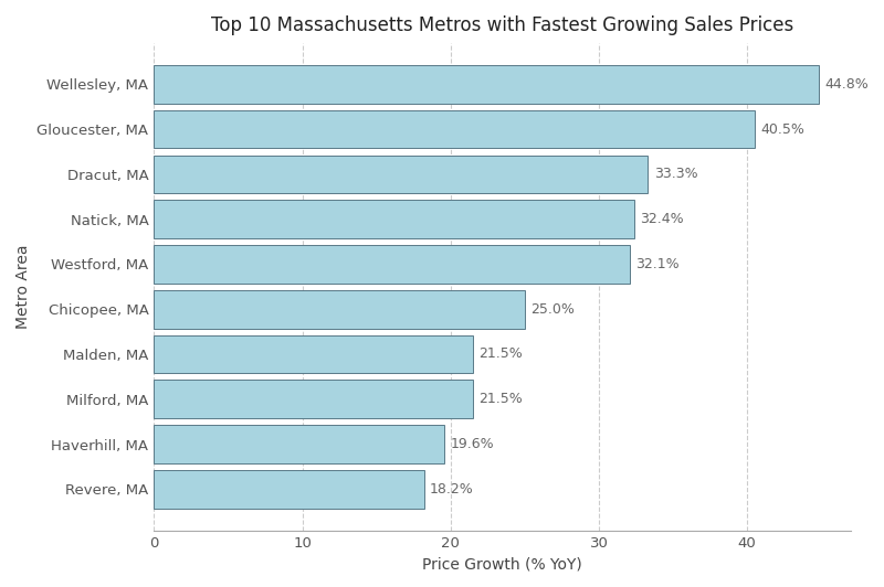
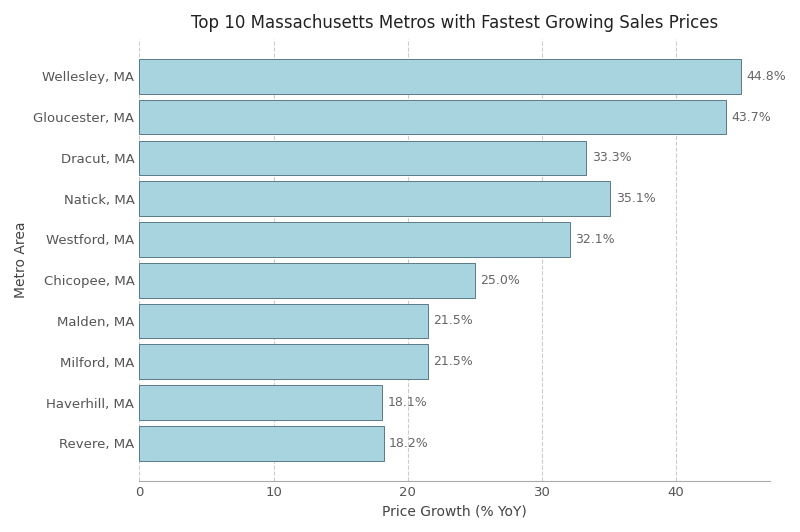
Gloucester, MA: 40.5% -> 43.7%
Natick, MA: 32.4% -> 35.1%
Haverhill, MA: 19.6% -> 18.1%
